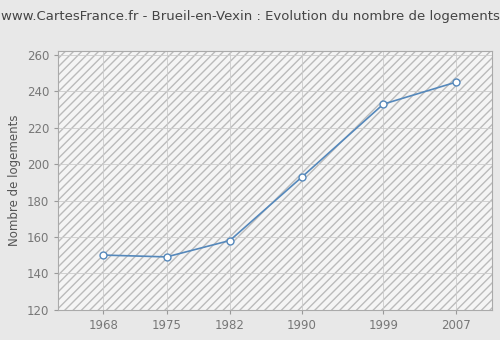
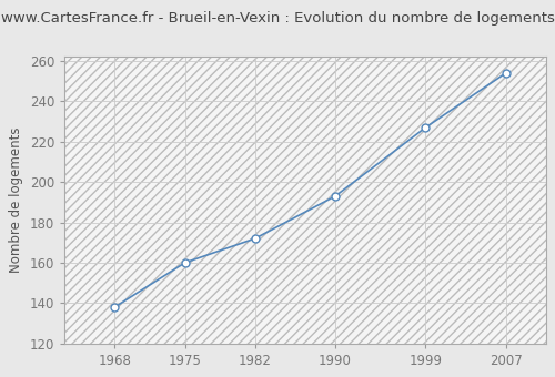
1968: 150 -> 138
1975: 149 -> 160
1982: 158 -> 172
1999: 233 -> 227
2007: 245 -> 254
